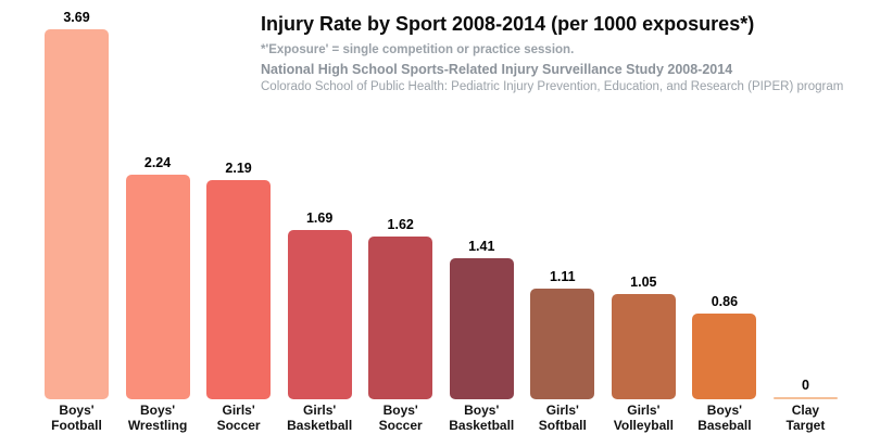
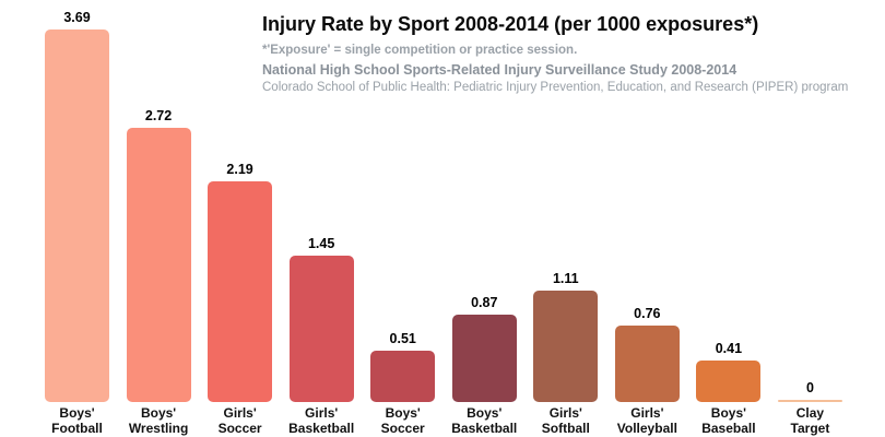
Boys' Wrestling: 2.24 -> 2.72
Girls' Basketball: 1.69 -> 1.45
Boys' Soccer: 1.62 -> 0.51
Boys' Basketball: 1.41 -> 0.87
Girls' Volleyball: 1.05 -> 0.76
Boys' Baseball: 0.86 -> 0.41
